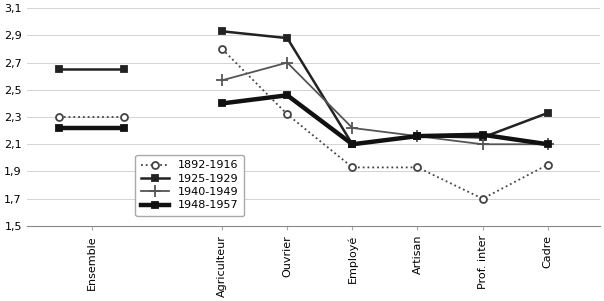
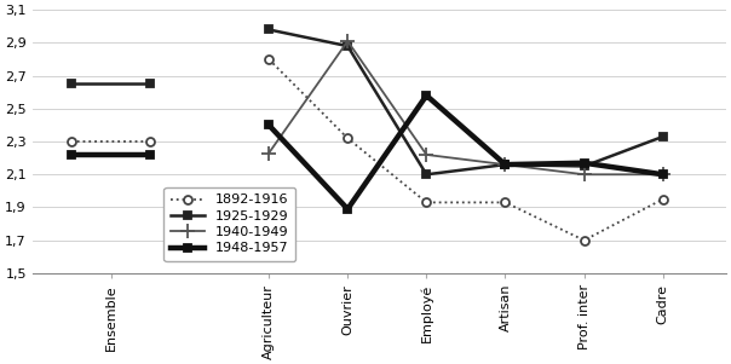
1925-1929/Agriculteur: 2,93 -> 2,98
1940-1949/Agriculteur: 2,57 -> 2,23
1940-1949/Ouvrier: 2,70 -> 2,91
1948-1957/Ouvrier: 2,46 -> 1,89
1948-1957/Employé: 2,10 -> 2,58
